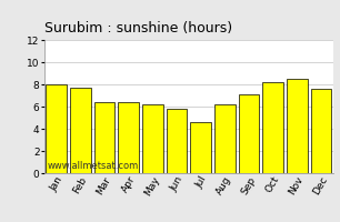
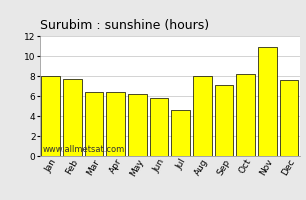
Aug: 6.2 -> 8.0
Nov: 8.5 -> 10.9
